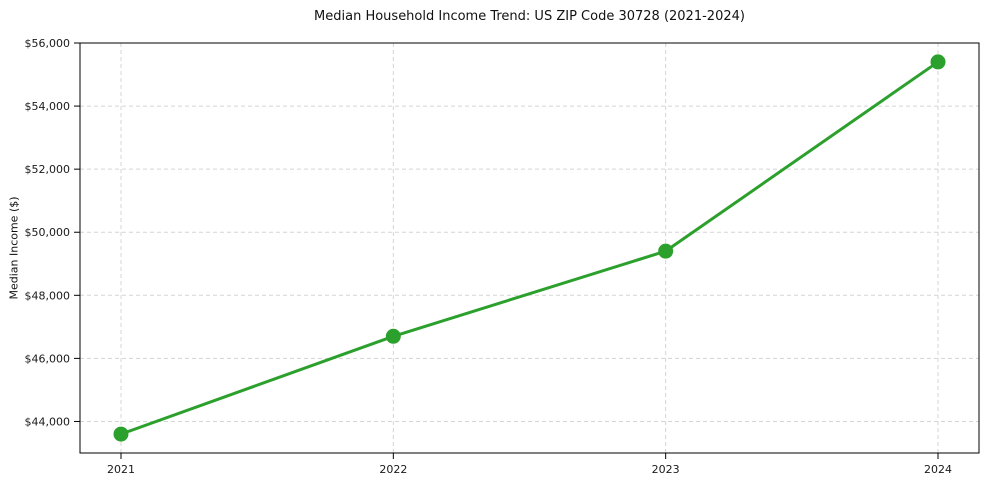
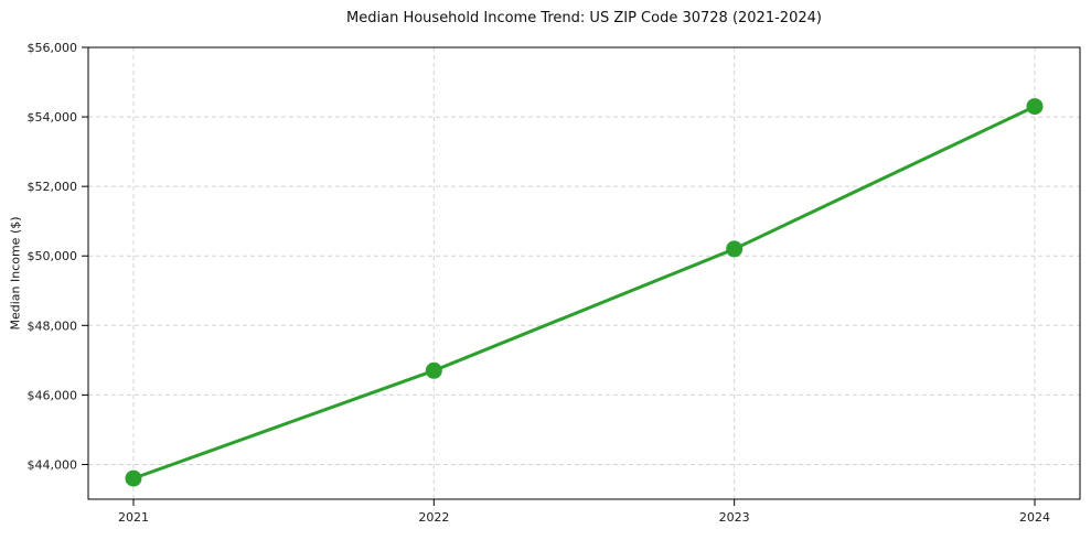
2023: $49400 -> $50200
2024: $55400 -> $54300
